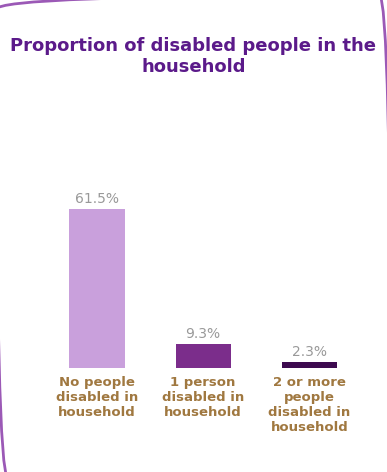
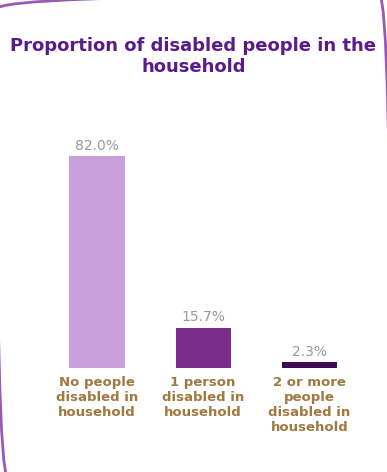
No people disabled in household: 61.5% -> 82.0%
1 person disabled in household: 9.3% -> 15.7%
